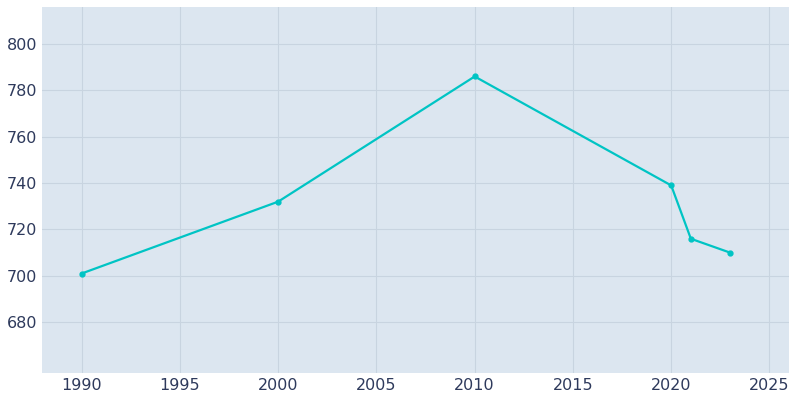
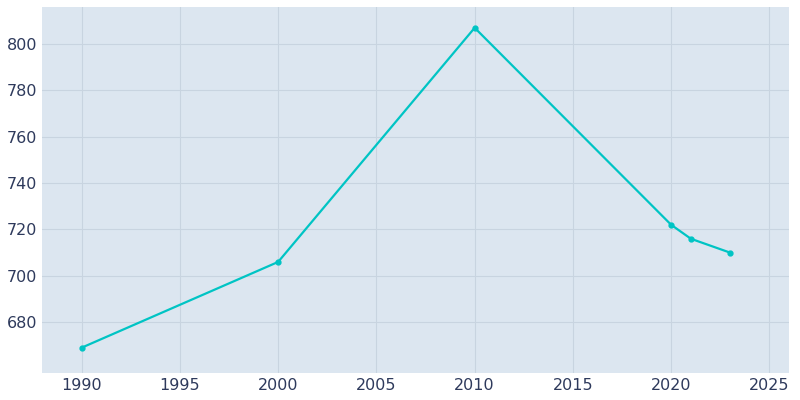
1990: 701 -> 669
2000: 732 -> 706
2010: 786 -> 807
2020: 739 -> 722
